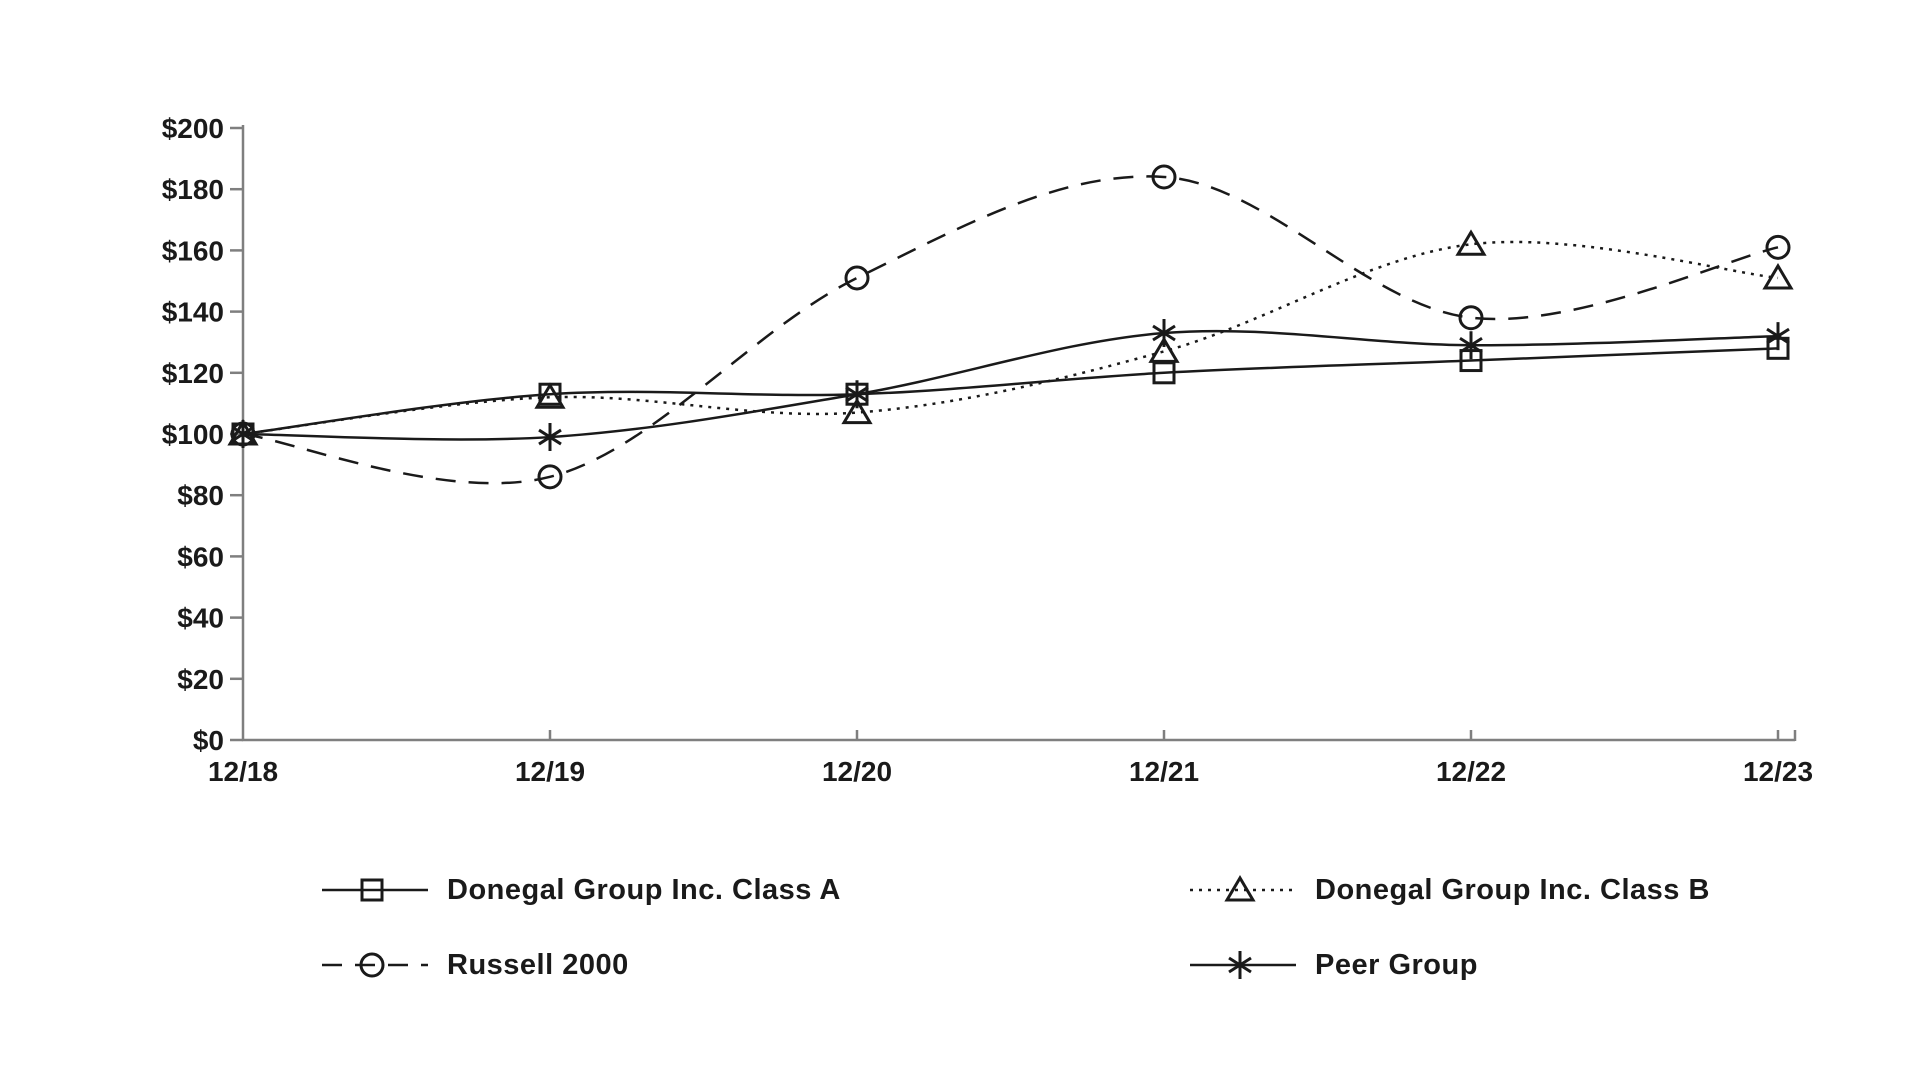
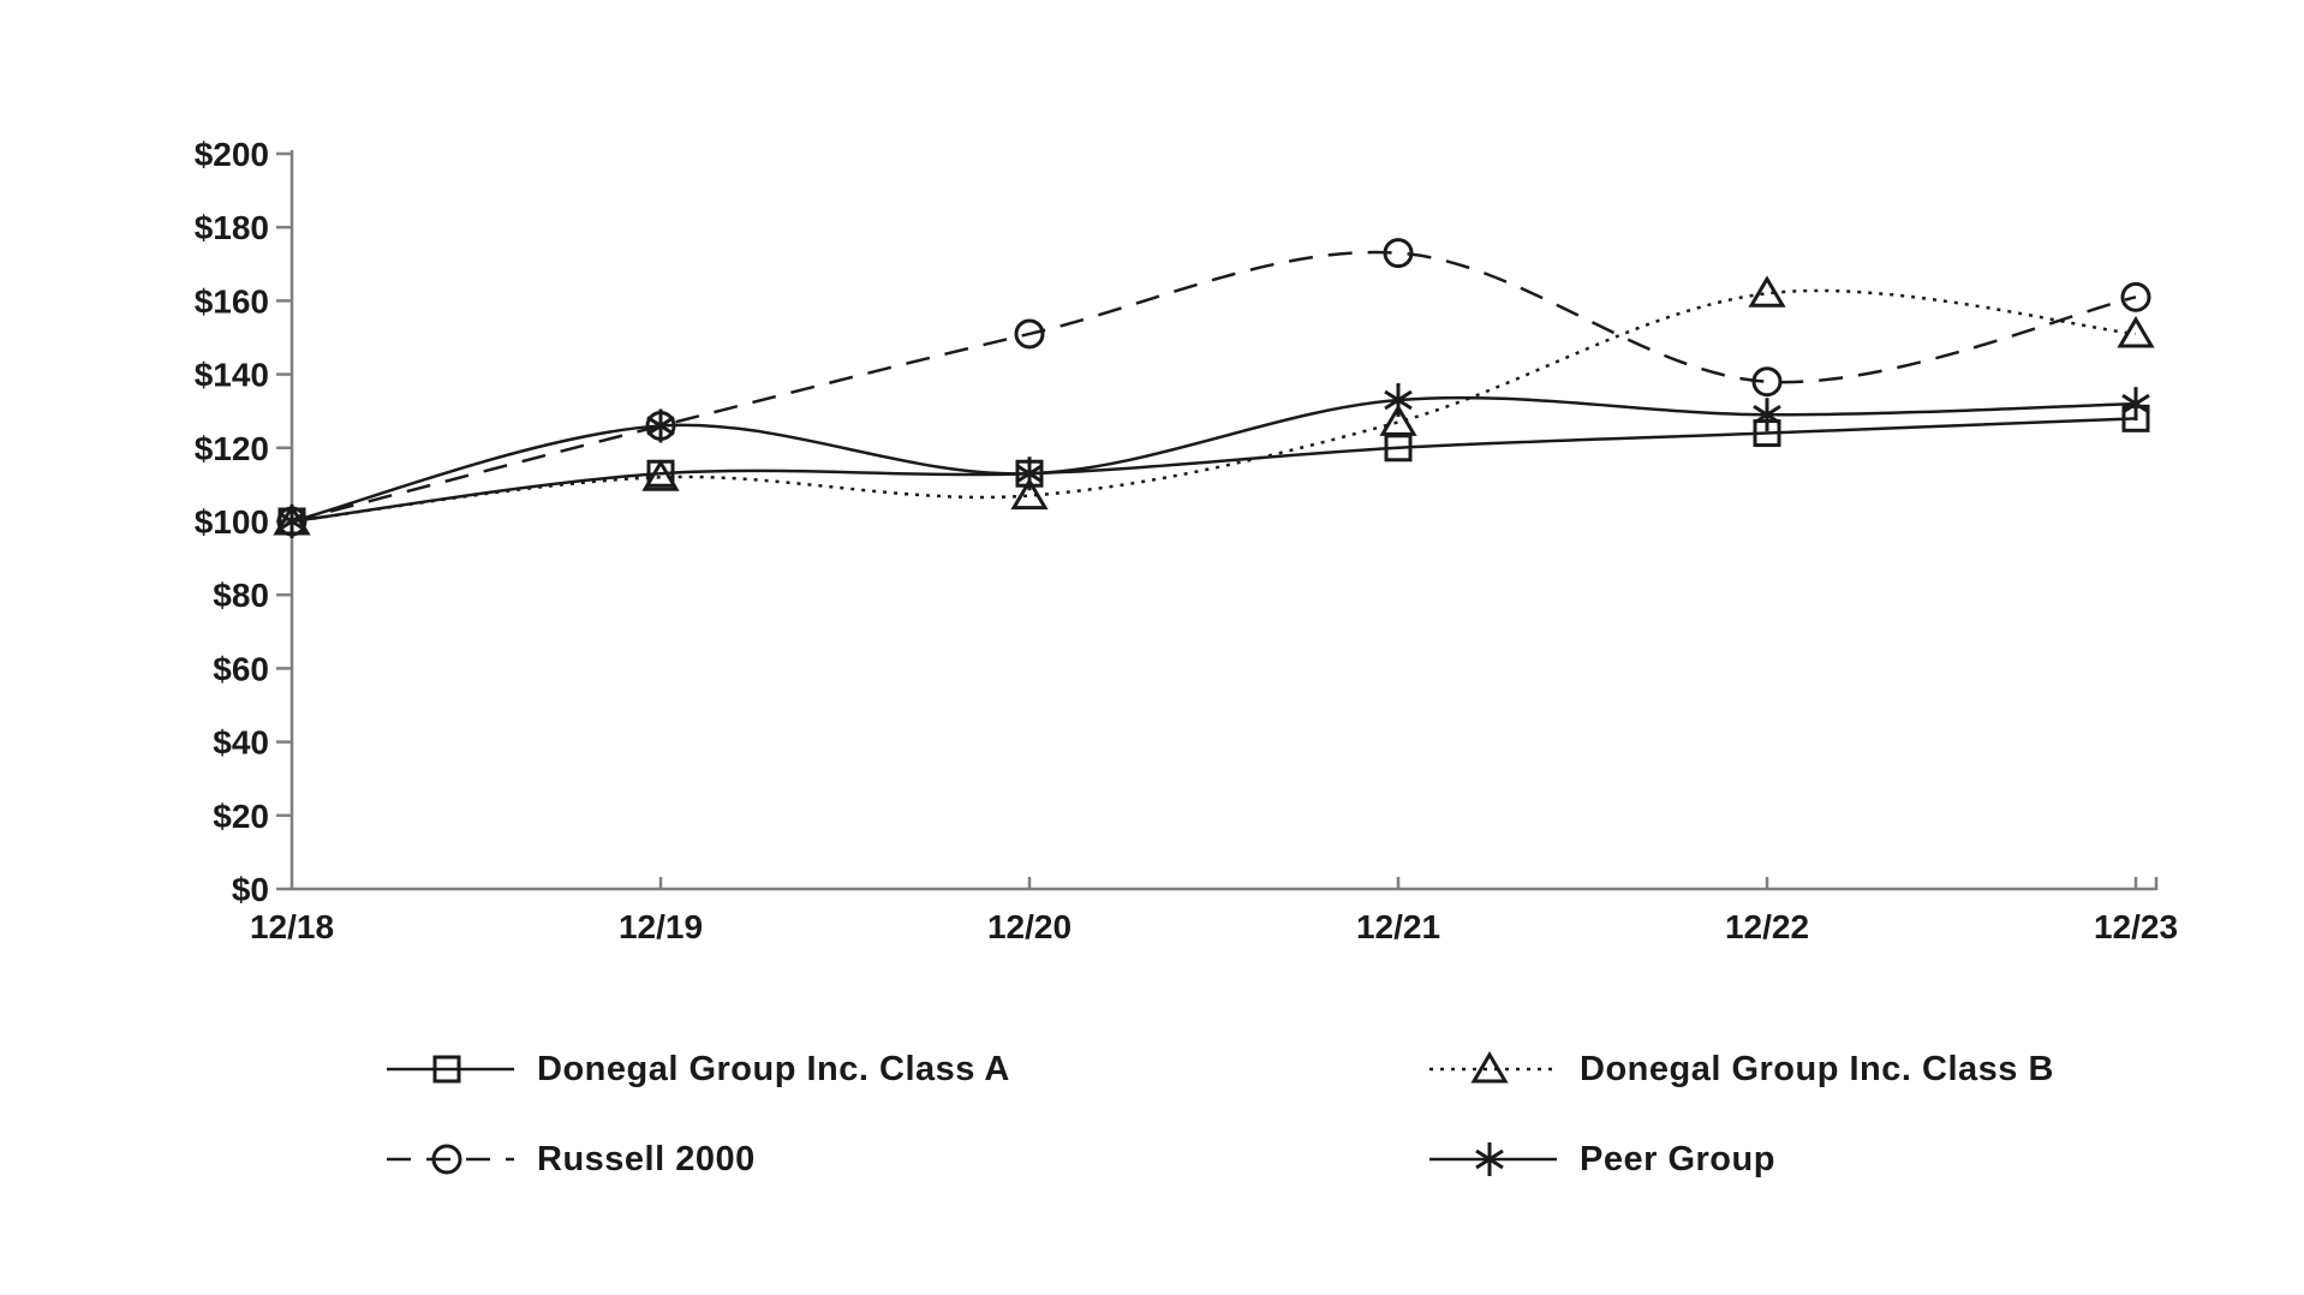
Russell 2000/12/19: $86 -> $126
Peer Group/12/19: $99 -> $126
Russell 2000/12/21: $184 -> $173
